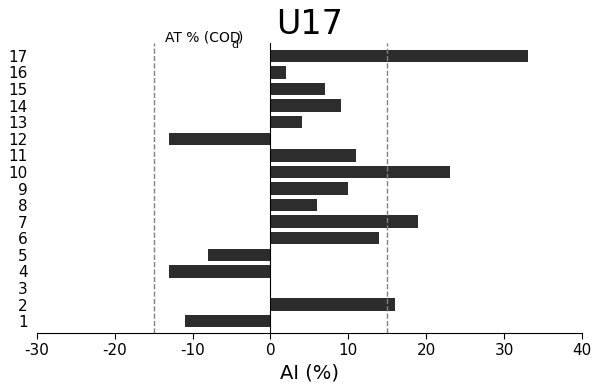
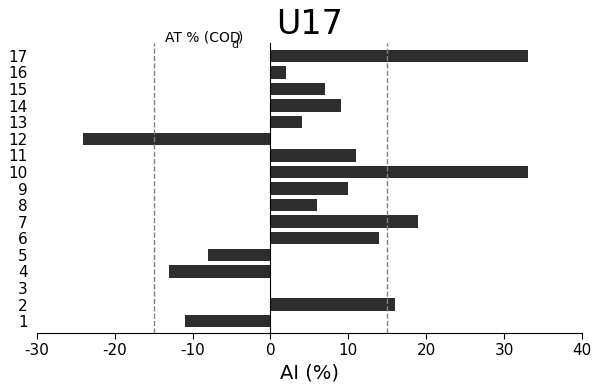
12: -13 -> -24
10: 23 -> 33
